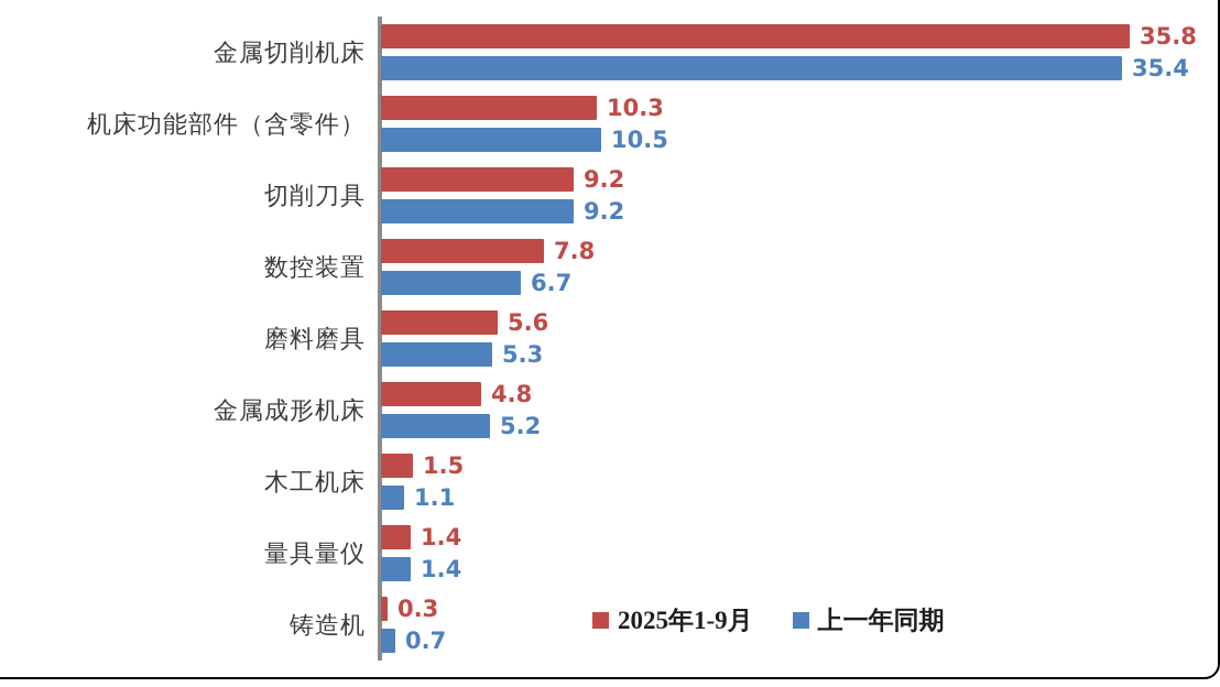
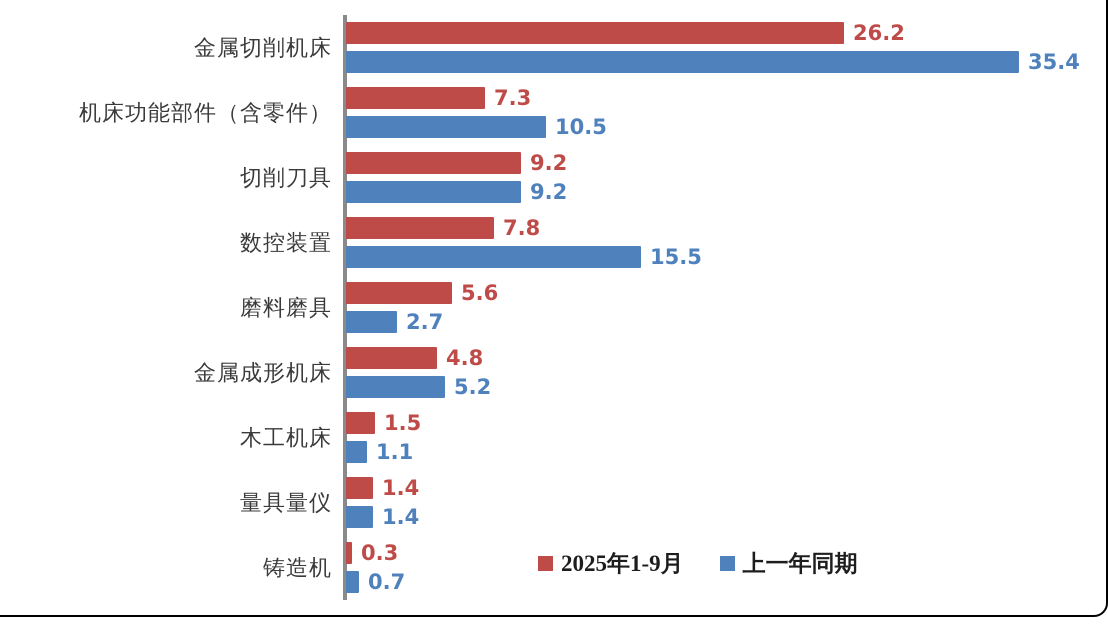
2025年1-9月/金属切削机床: 35.8 -> 26.2
2025年1-9月/机床功能部件（含零件）: 10.3 -> 7.3
上一年同期/数控装置: 6.7 -> 15.5
上一年同期/磨料磨具: 5.3 -> 2.7
